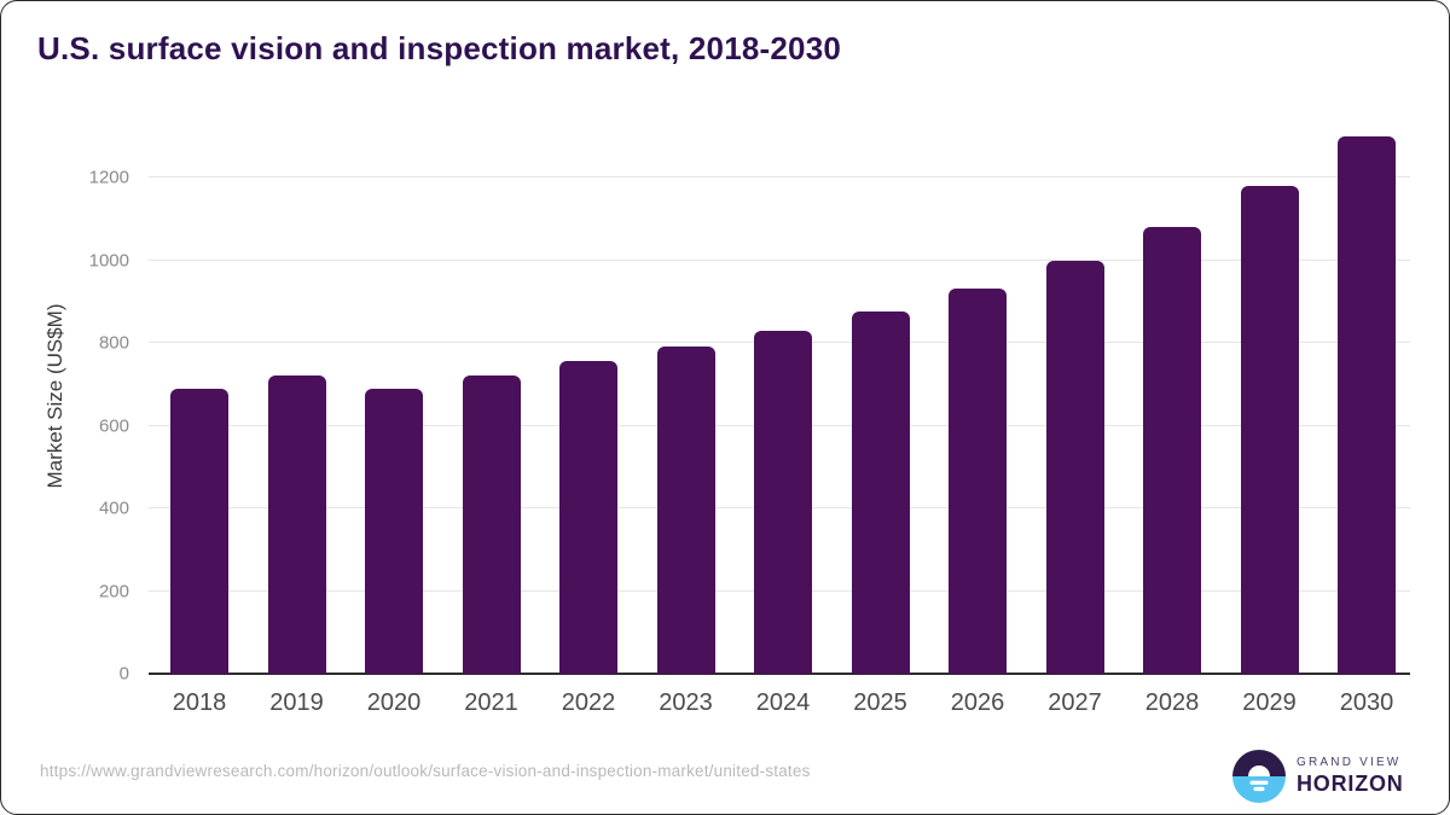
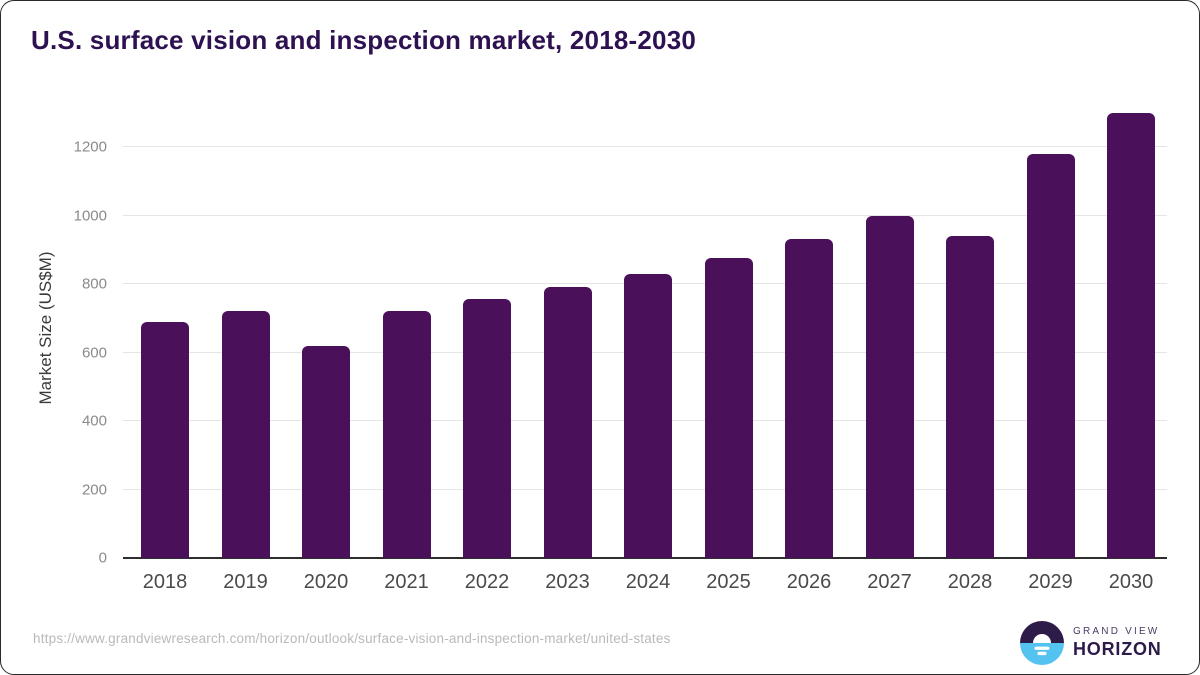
2020: 690 -> 620
2028: 1080 -> 940
